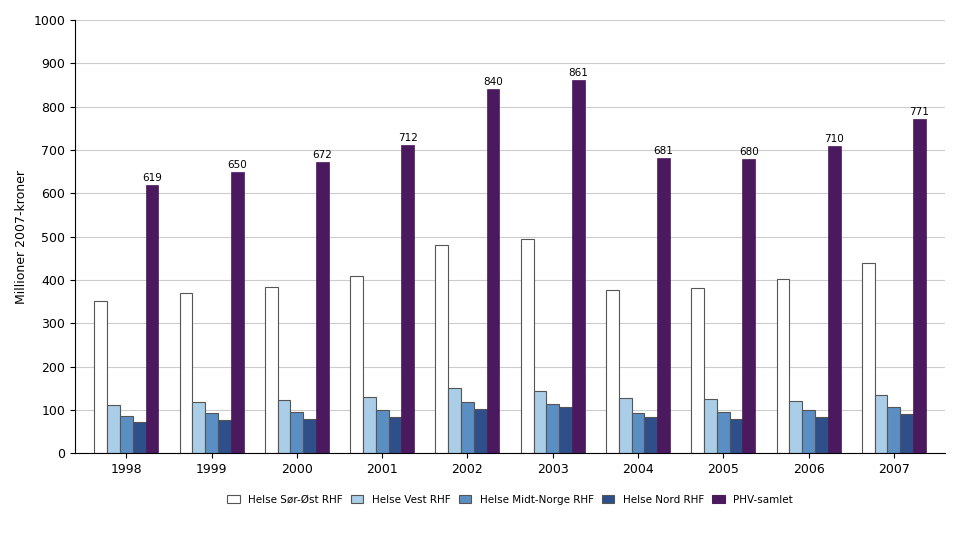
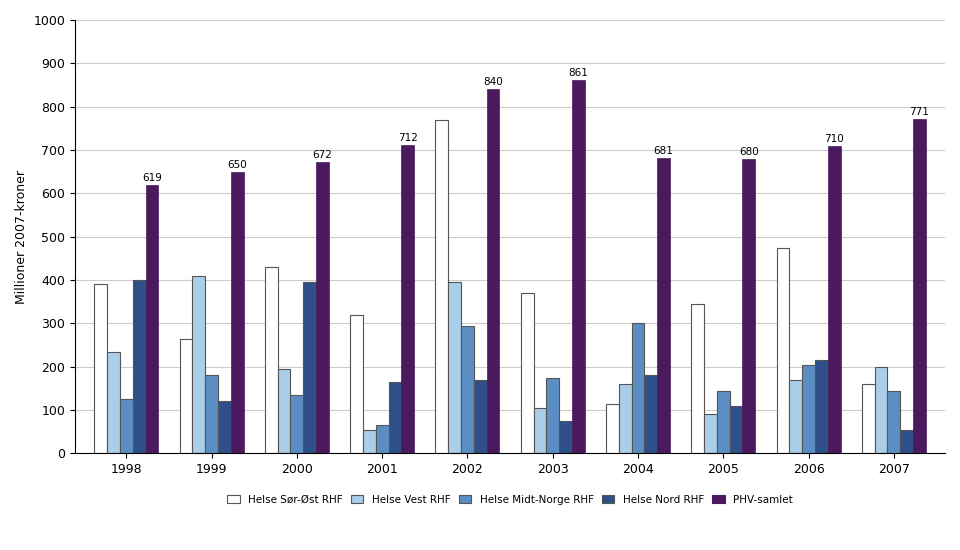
Helse Sør-Øst RHF/1998: 352 -> 390
Helse Vest RHF/1998: 112 -> 235
Helse Midt-Norge RHF/1998: 87 -> 125
Helse Nord RHF/1998: 73 -> 400
Helse Sør-Øst RHF/1999: 370 -> 265
Helse Vest RHF/1999: 118 -> 410
Helse Midt-Norge RHF/1999: 93 -> 180
Helse Nord RHF/1999: 77 -> 120
Helse Sør-Øst RHF/2000: 385 -> 430
Helse Vest RHF/2000: 123 -> 195
Helse Midt-Norge RHF/2000: 95 -> 135
Helse Nord RHF/2000: 80 -> 395
Helse Sør-Øst RHF/2001: 410 -> 320
Helse Vest RHF/2001: 130 -> 55
Helse Midt-Norge RHF/2001: 100 -> 65
Helse Nord RHF/2001: 83 -> 165
Helse Sør-Øst RHF/2002: 480 -> 770
Helse Vest RHF/2002: 152 -> 395
Helse Midt-Norge RHF/2002: 118 -> 295
Helse Nord RHF/2002: 102 -> 170
Helse Sør-Øst RHF/2003: 495 -> 370
Helse Vest RHF/2003: 145 -> 105
Helse Midt-Norge RHF/2003: 113 -> 175
Helse Nord RHF/2003: 108 -> 75
Helse Sør-Øst RHF/2004: 378 -> 115
Helse Vest RHF/2004: 128 -> 160
Helse Midt-Norge RHF/2004: 93 -> 300
Helse Nord RHF/2004: 83 -> 180
Helse Sør-Øst RHF/2005: 382 -> 345
Helse Vest RHF/2005: 125 -> 90
Helse Midt-Norge RHF/2005: 95 -> 145
Helse Nord RHF/2005: 80 -> 110
Helse Sør-Øst RHF/2006: 403 -> 475
Helse Vest RHF/2006: 120 -> 170
Helse Midt-Norge RHF/2006: 100 -> 205
Helse Nord RHF/2006: 85 -> 215
Helse Sør-Øst RHF/2007: 440 -> 160
Helse Vest RHF/2007: 135 -> 200
Helse Midt-Norge RHF/2007: 107 -> 145
Helse Nord RHF/2007: 92 -> 55
